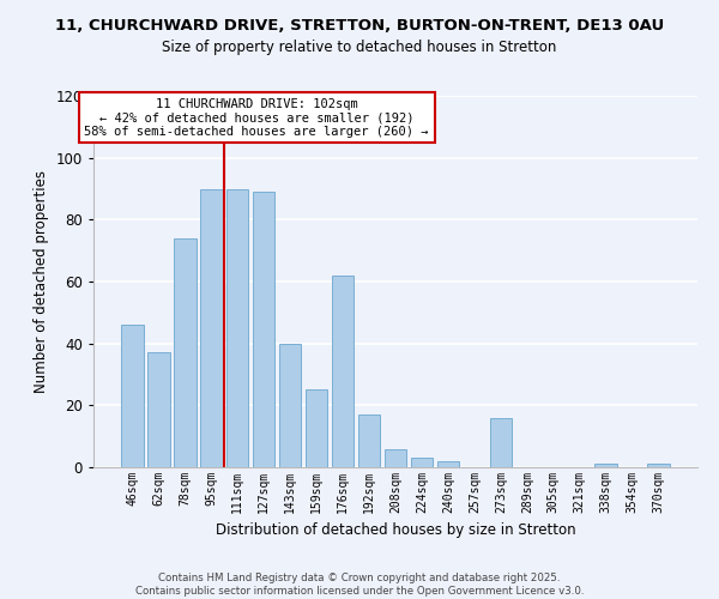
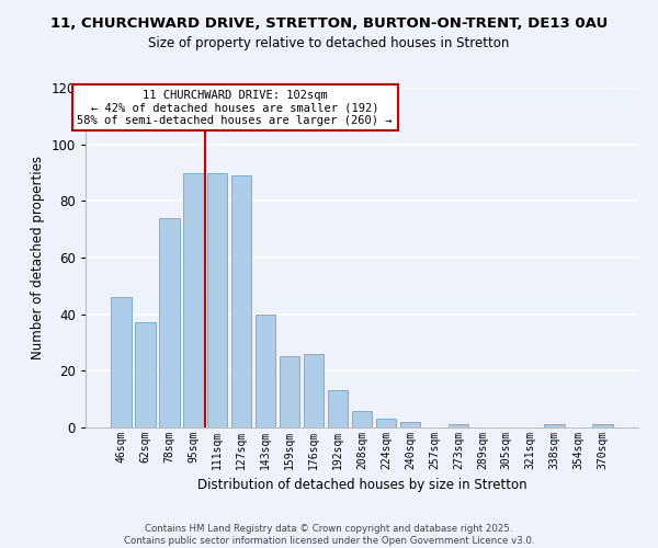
176sqm: 62 -> 26
192sqm: 17 -> 13
273sqm: 16 -> 1
